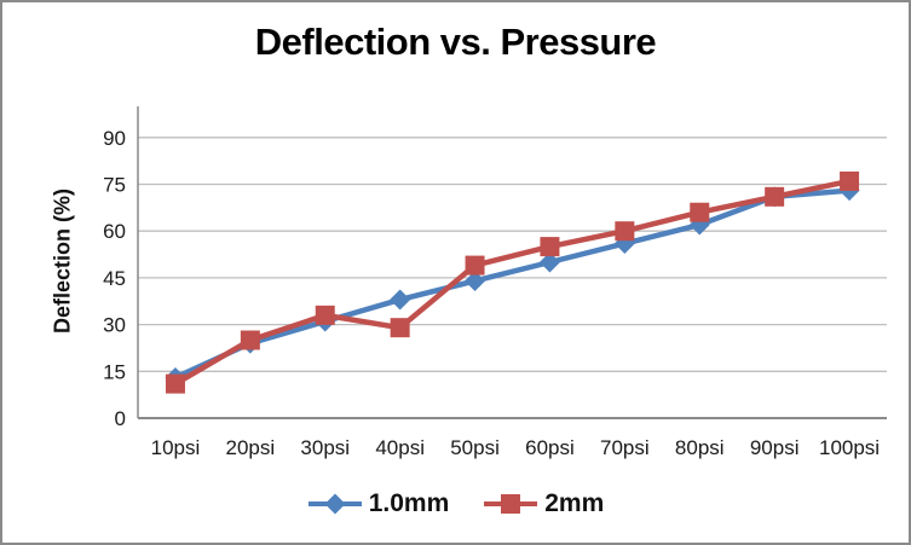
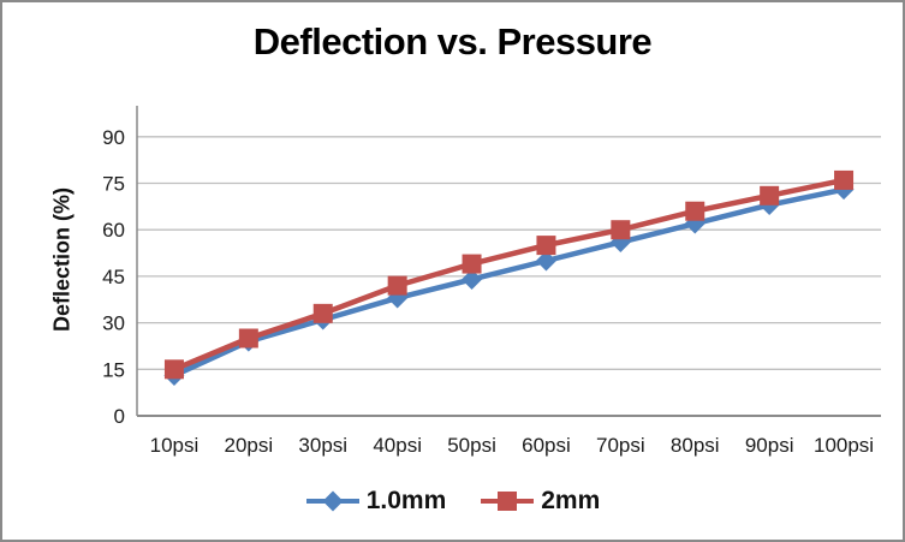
2mm/10psi: 11 -> 15
2mm/40psi: 29 -> 42
1.0mm/90psi: 71 -> 68
